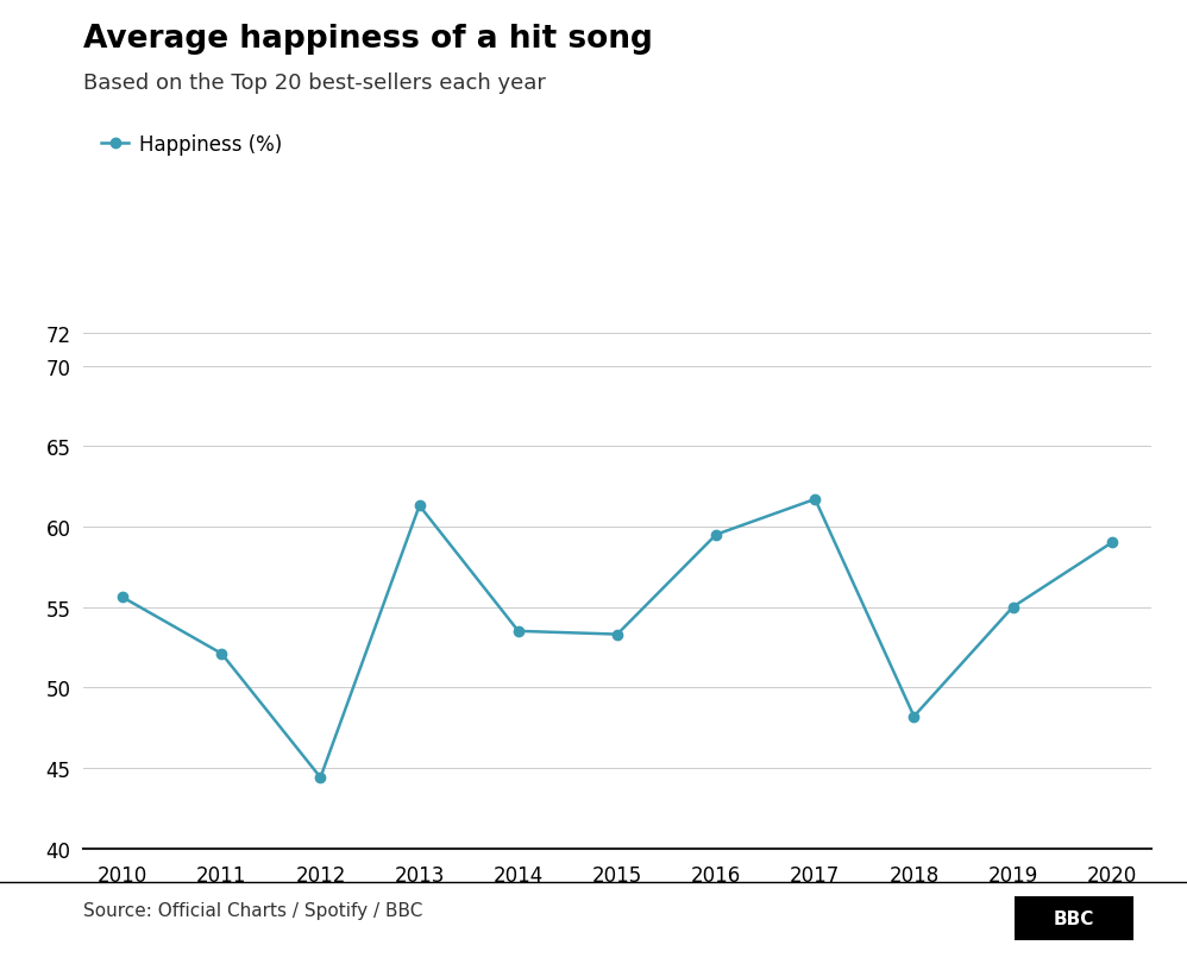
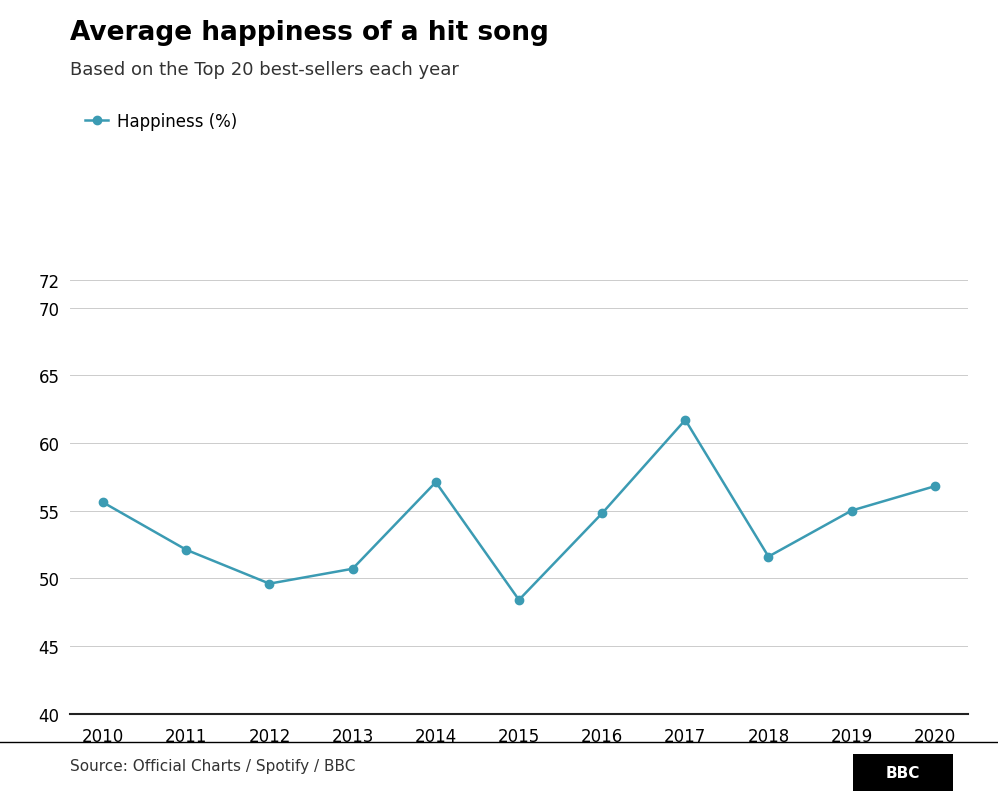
2012: 44.4 -> 49.6
2013: 61.3 -> 50.7
2014: 53.5 -> 57.1
2015: 53.3 -> 48.4
2016: 59.5 -> 54.8
2018: 48.2 -> 51.6
2020: 59.0 -> 56.8
